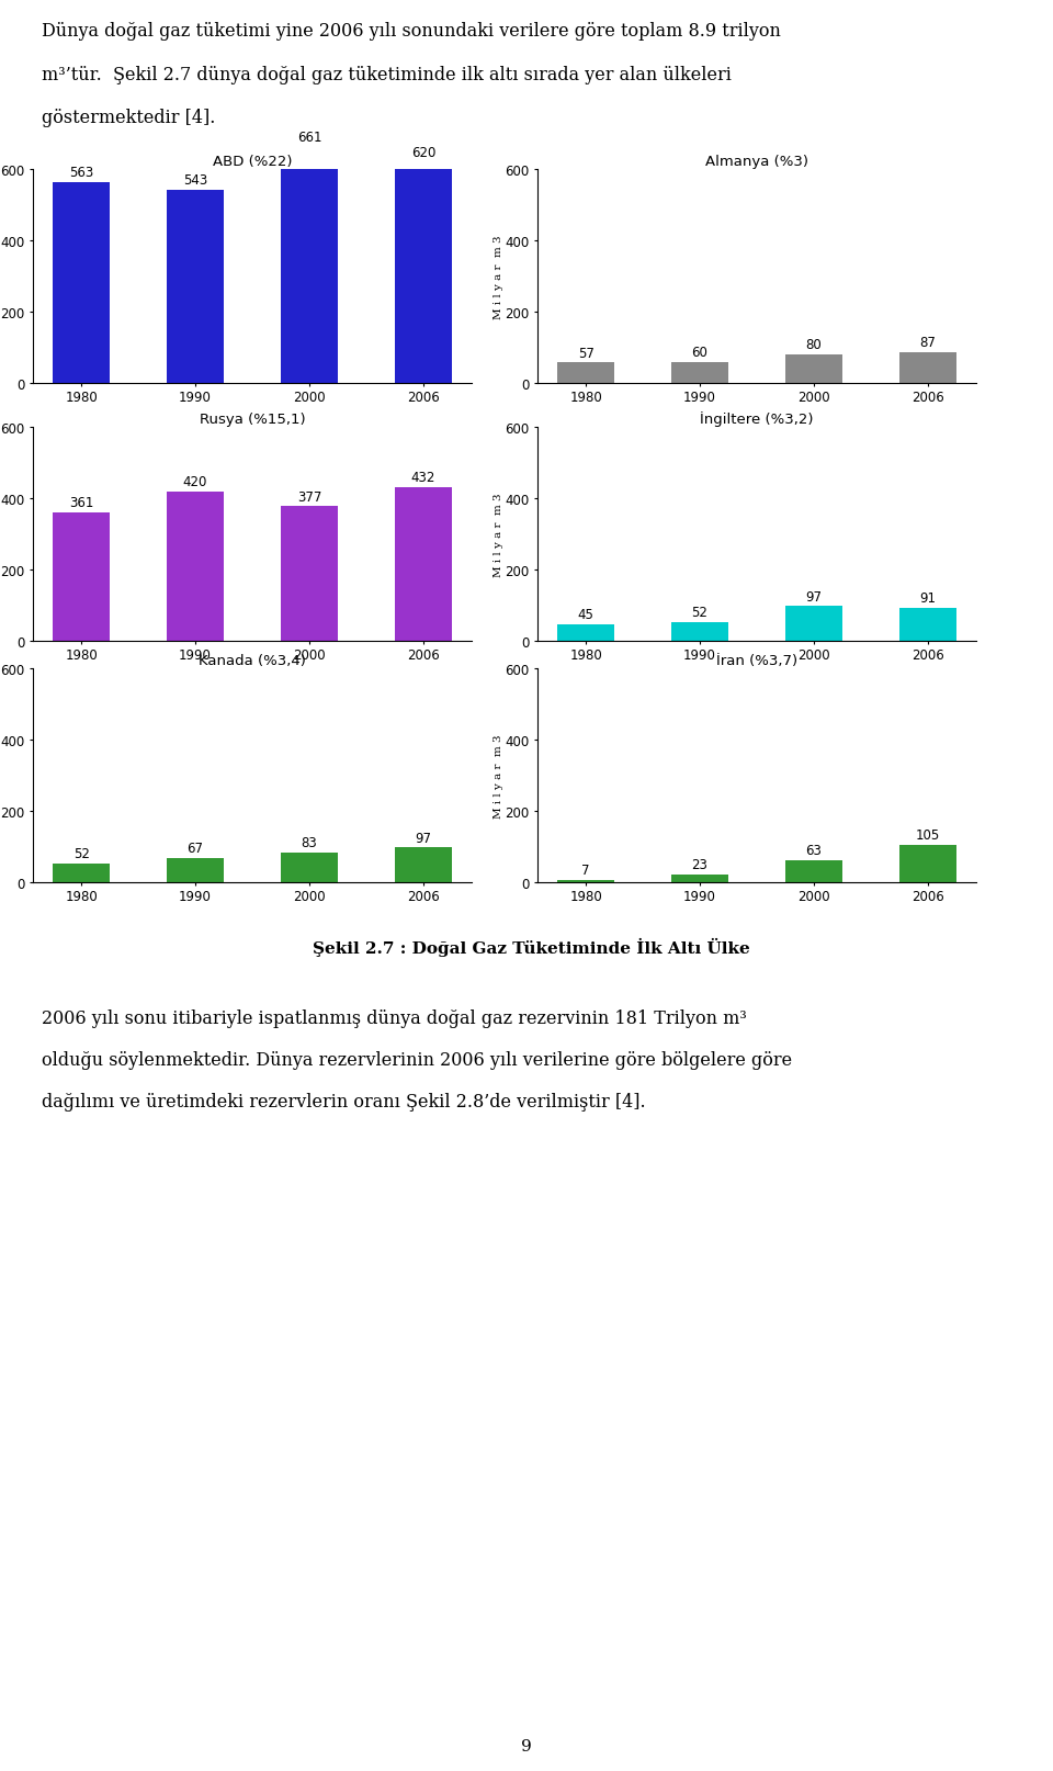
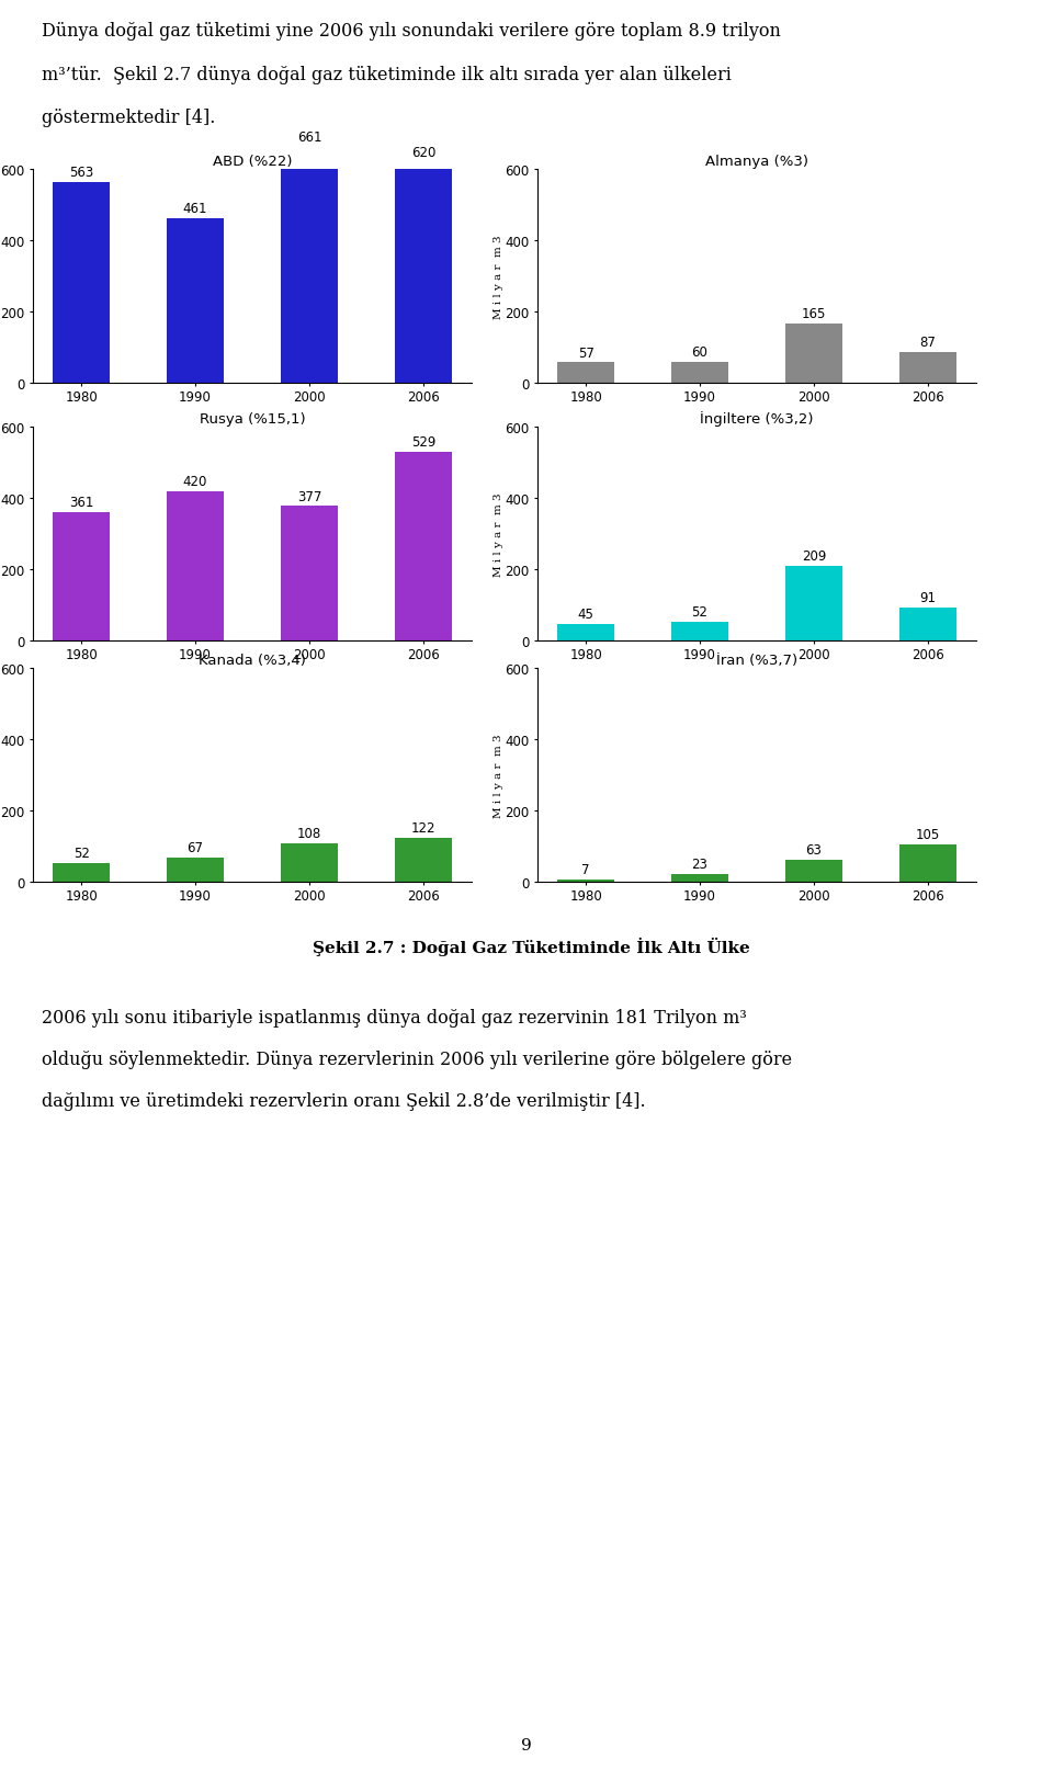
ABD (%22)/1990: 543 -> 461
Almanya (%3)/2000: 80 -> 165
Rusya (%15,1)/2006: 432 -> 529
İngiltere (%3,2)/2000: 97 -> 209
Kanada (%3,4)/2000: 83 -> 108
Kanada (%3,4)/2006: 97 -> 122
